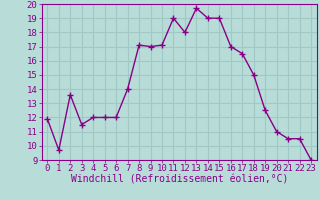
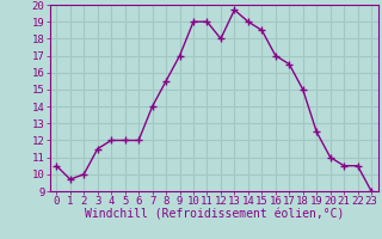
0: 11.9 -> 10.5
2: 13.6 -> 10.0
8: 17.1 -> 15.5
10: 17.1 -> 19.0
15: 19.0 -> 18.5
